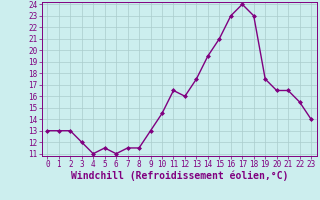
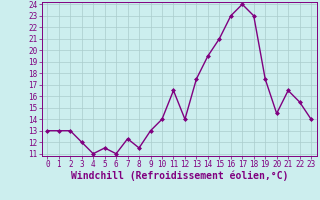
7: 11.5 -> 12.3
10: 14.5 -> 14.0
12: 16.0 -> 14.0
20: 16.5 -> 14.5
